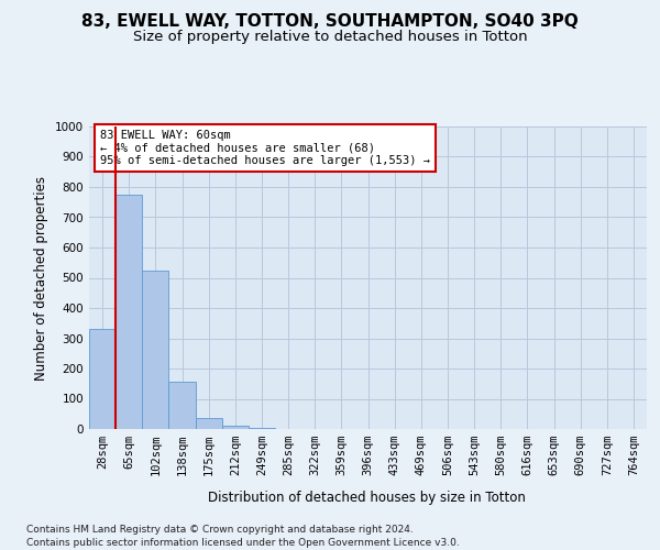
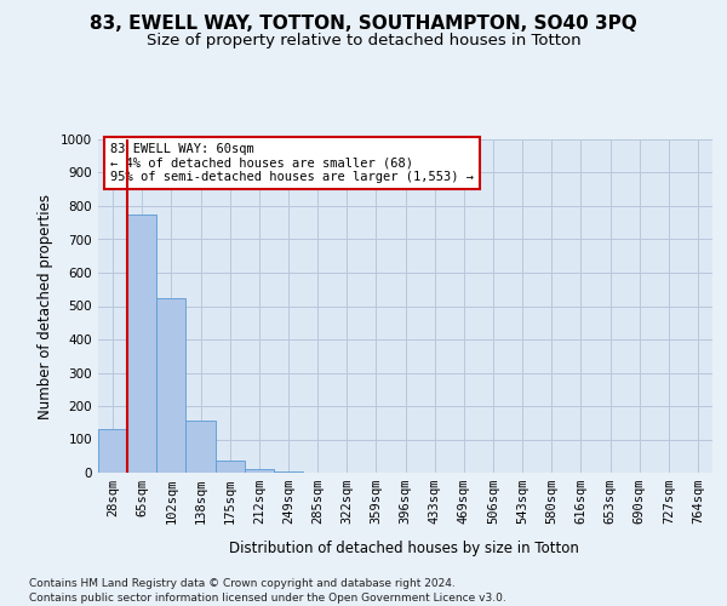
28sqm: 330 -> 130
